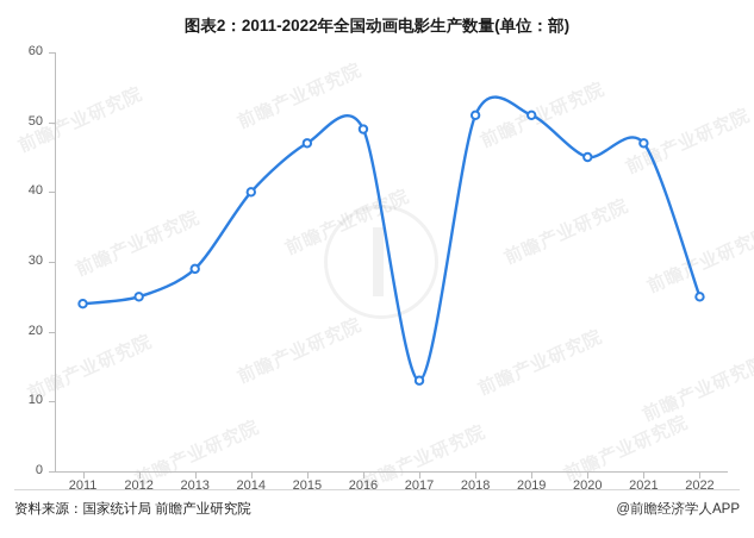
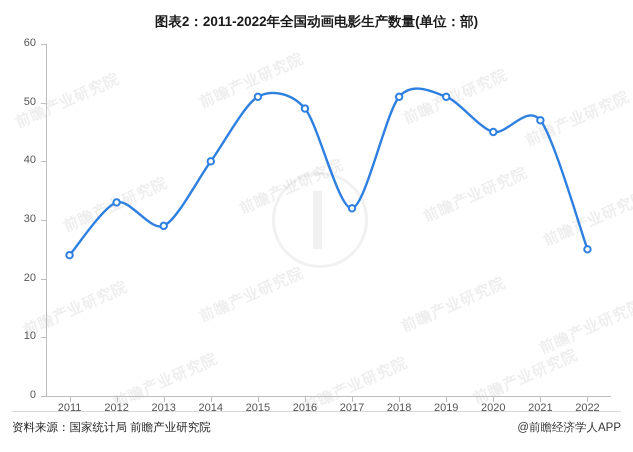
2012: 25 -> 33
2015: 47 -> 51
2017: 13 -> 32
